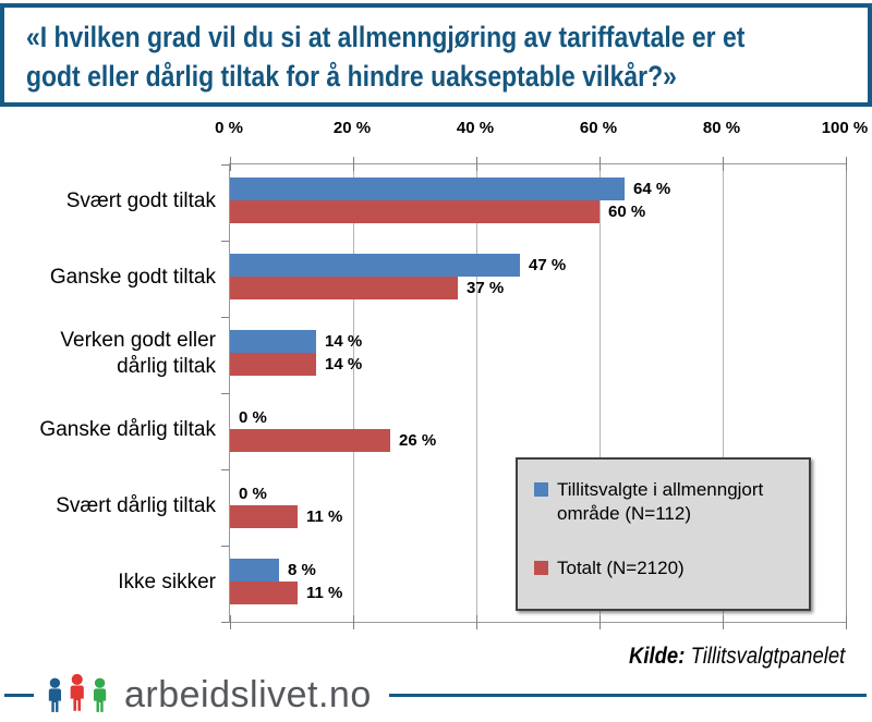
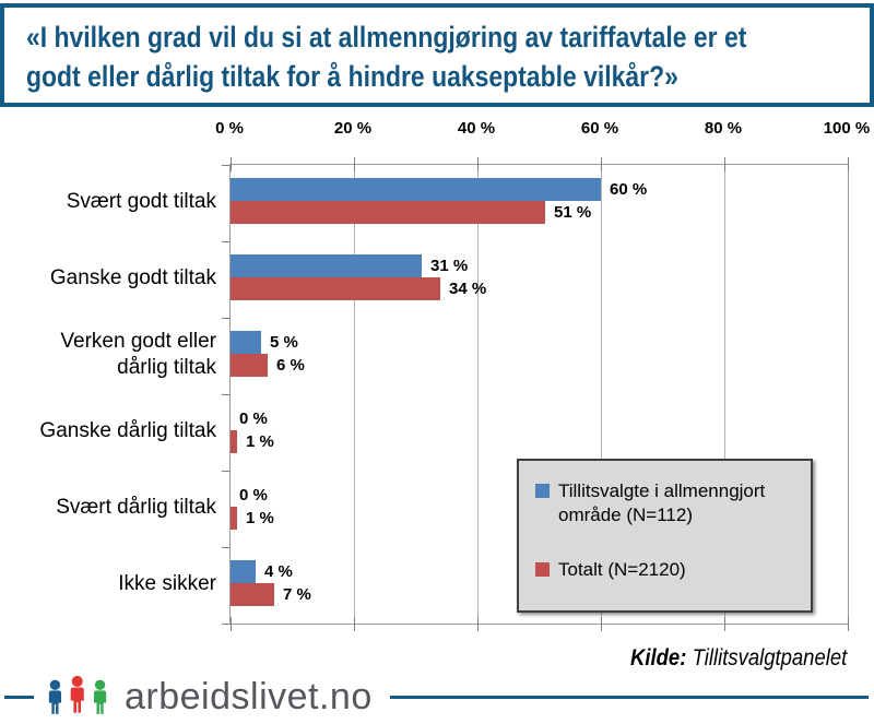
Tillitsvalgte i allmenngjort område (N=112)/Svært godt tiltak: 64 -> 60
Totalt (N=2120)/Svært godt tiltak: 60 -> 51
Tillitsvalgte i allmenngjort område (N=112)/Ganske godt tiltak: 47 -> 31
Totalt (N=2120)/Ganske godt tiltak: 37 -> 34
Tillitsvalgte i allmenngjort område (N=112)/Verken godt eller dårlig tiltak: 14 -> 5
Totalt (N=2120)/Verken godt eller dårlig tiltak: 14 -> 6
Totalt (N=2120)/Ganske dårlig tiltak: 26 -> 1
Totalt (N=2120)/Svært dårlig tiltak: 11 -> 1
Tillitsvalgte i allmenngjort område (N=112)/Ikke sikker: 8 -> 4
Totalt (N=2120)/Ikke sikker: 11 -> 7
